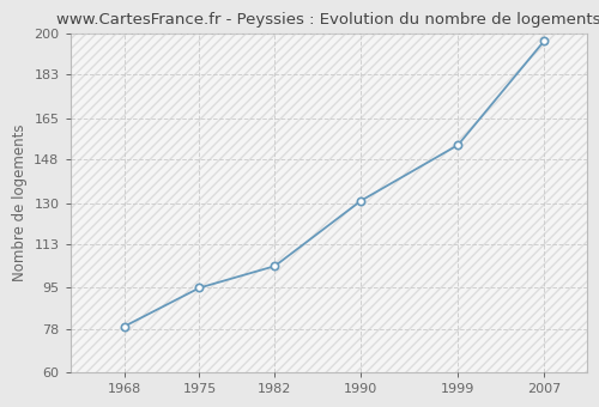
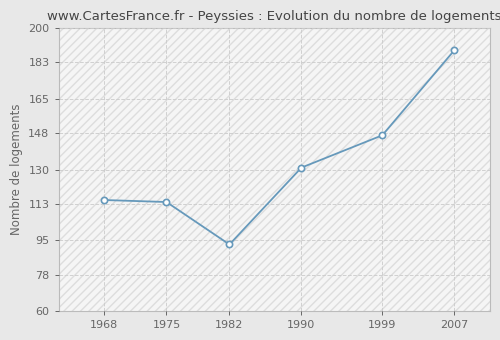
1968: 79 -> 115
1975: 95 -> 114
1982: 104 -> 93
1999: 154 -> 147
2007: 197 -> 189
